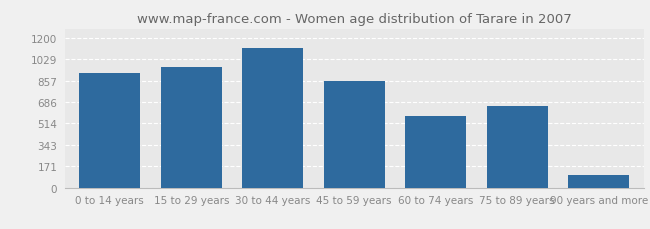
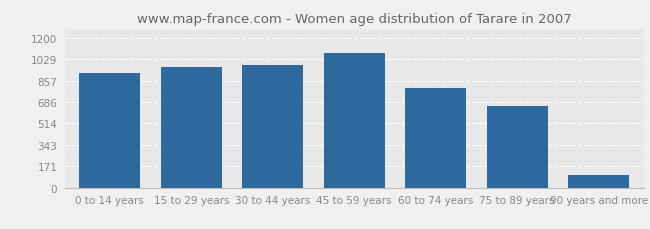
30 to 44 years: 1120 -> 980
45 to 59 years: 850 -> 1080
60 to 74 years: 570 -> 800
